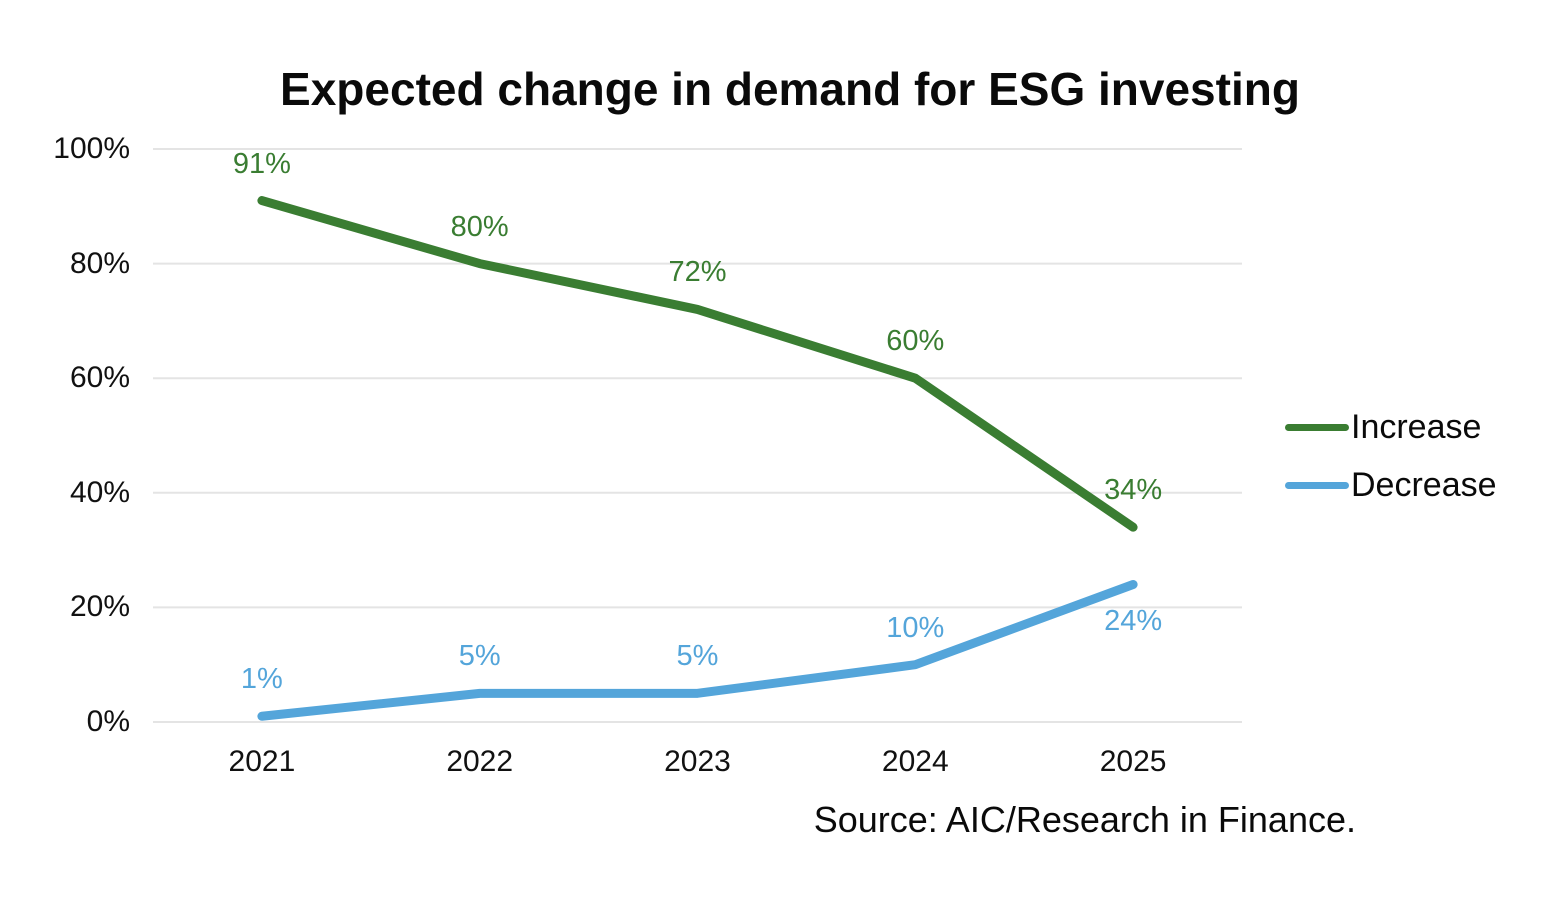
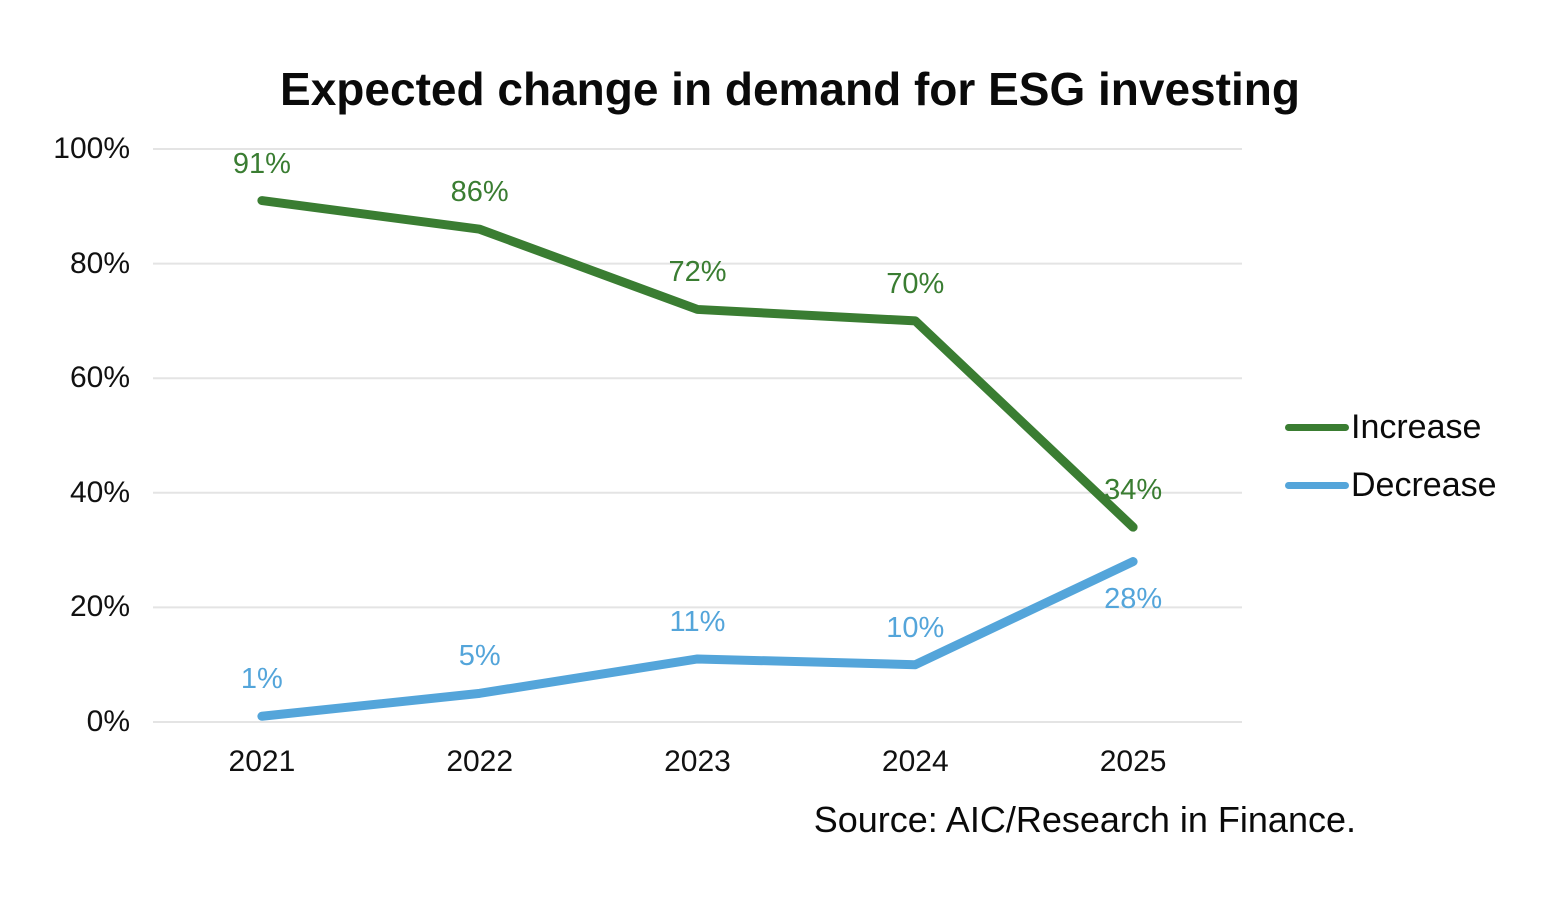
Increase/2022: 80% -> 86%
Decrease/2023: 5% -> 11%
Increase/2024: 60% -> 70%
Decrease/2025: 24% -> 28%
